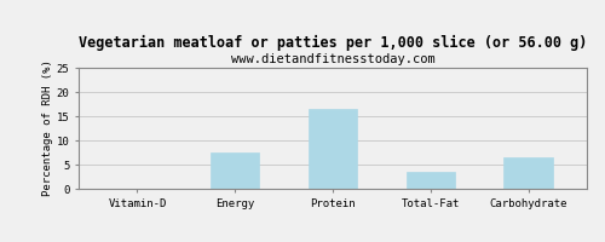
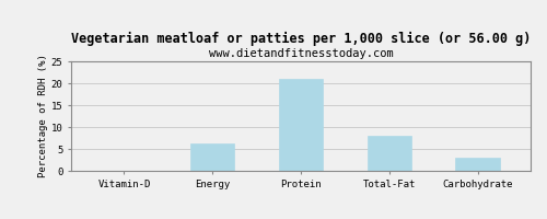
Energy: 7.5 -> 6.2
Protein: 16.5 -> 20.9
Total-Fat: 3.5 -> 8.0
Carbohydrate: 6.5 -> 3.1
